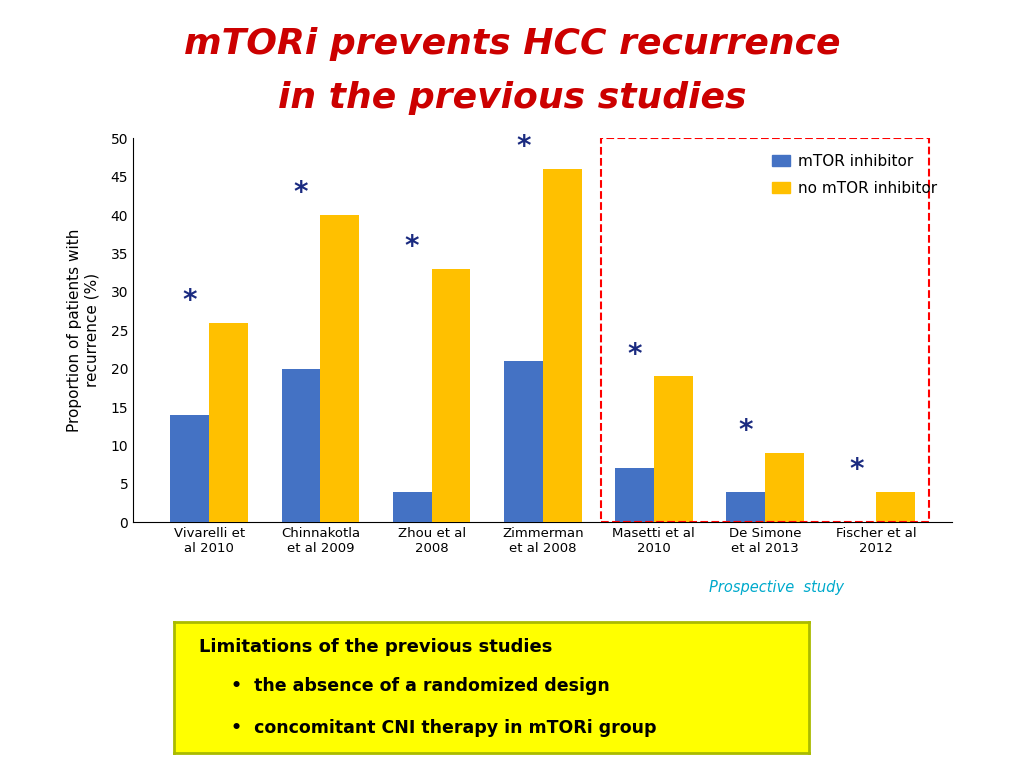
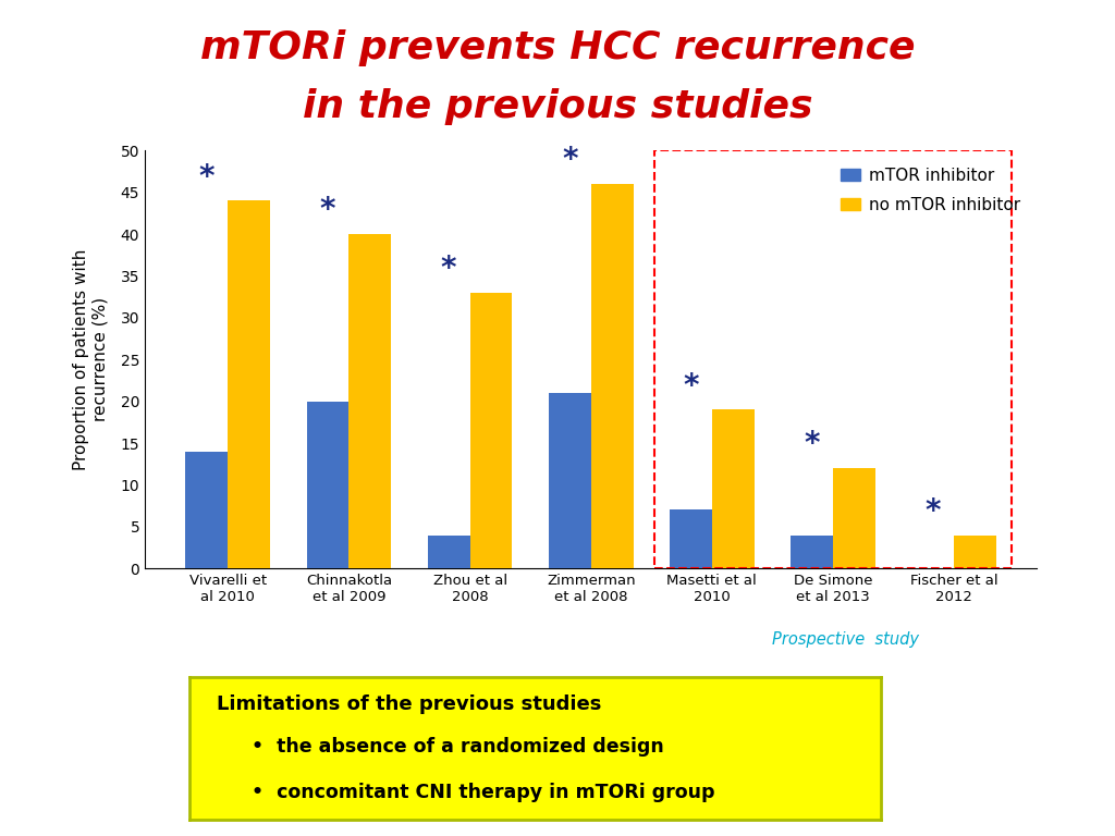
no mTOR inhibitor/Vivarelli et al 2010: 26 -> 44
no mTOR inhibitor/De Simone et al 2013: 9 -> 12
